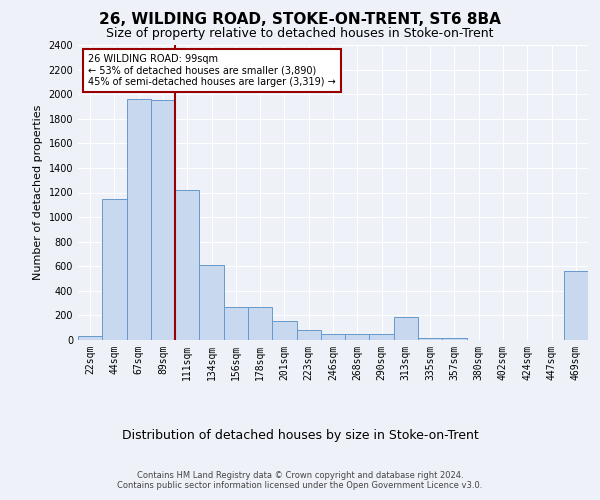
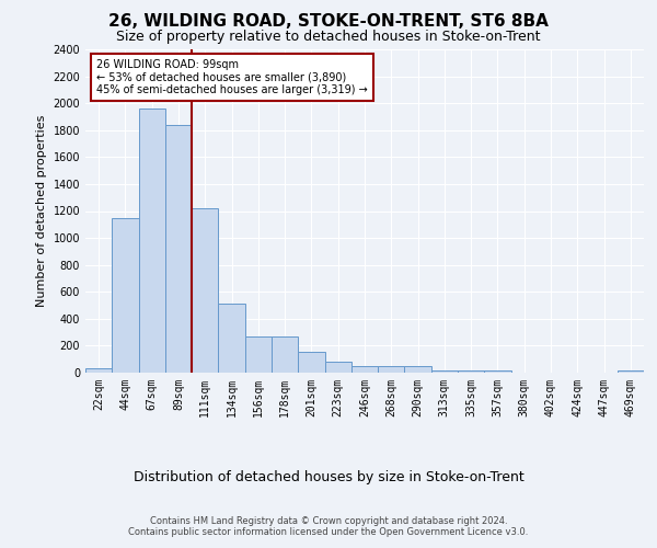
89sqm: 1950 -> 1840
134sqm: 610 -> 510
313sqm: 190 -> 20
469sqm: 560 -> 20
